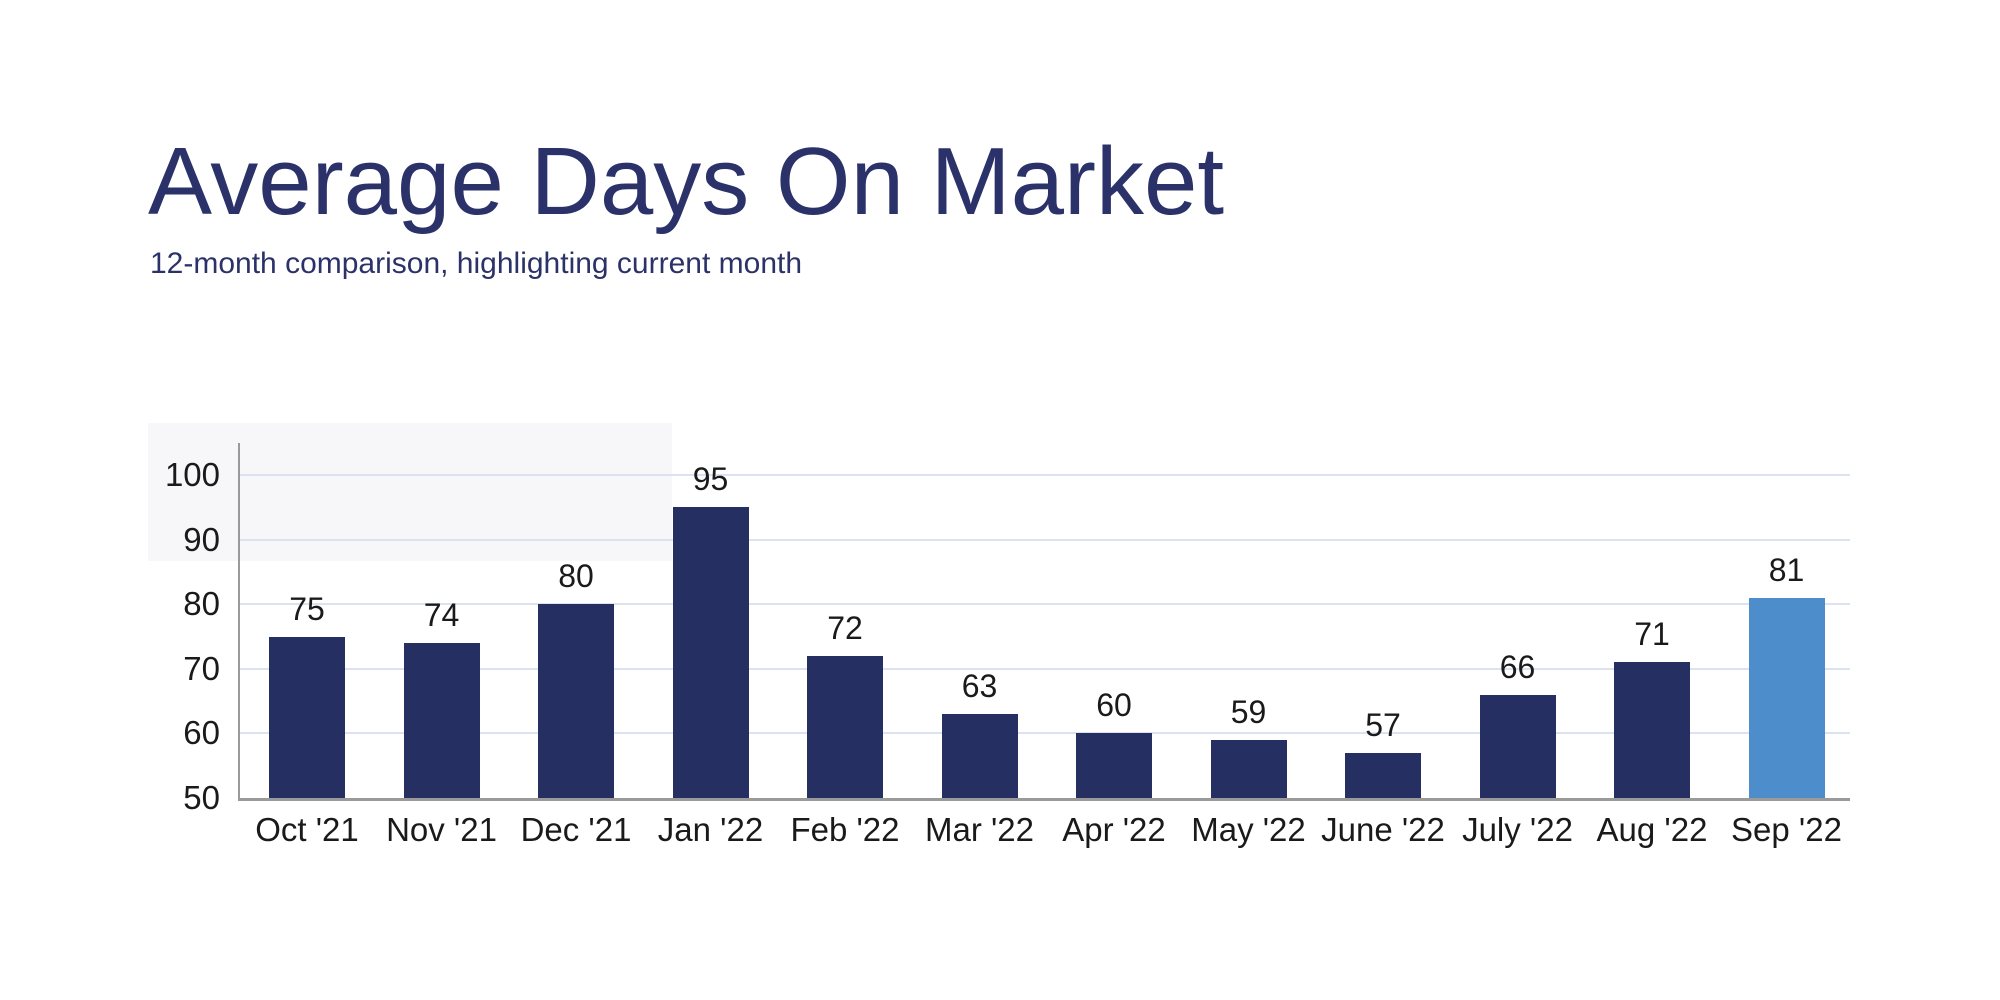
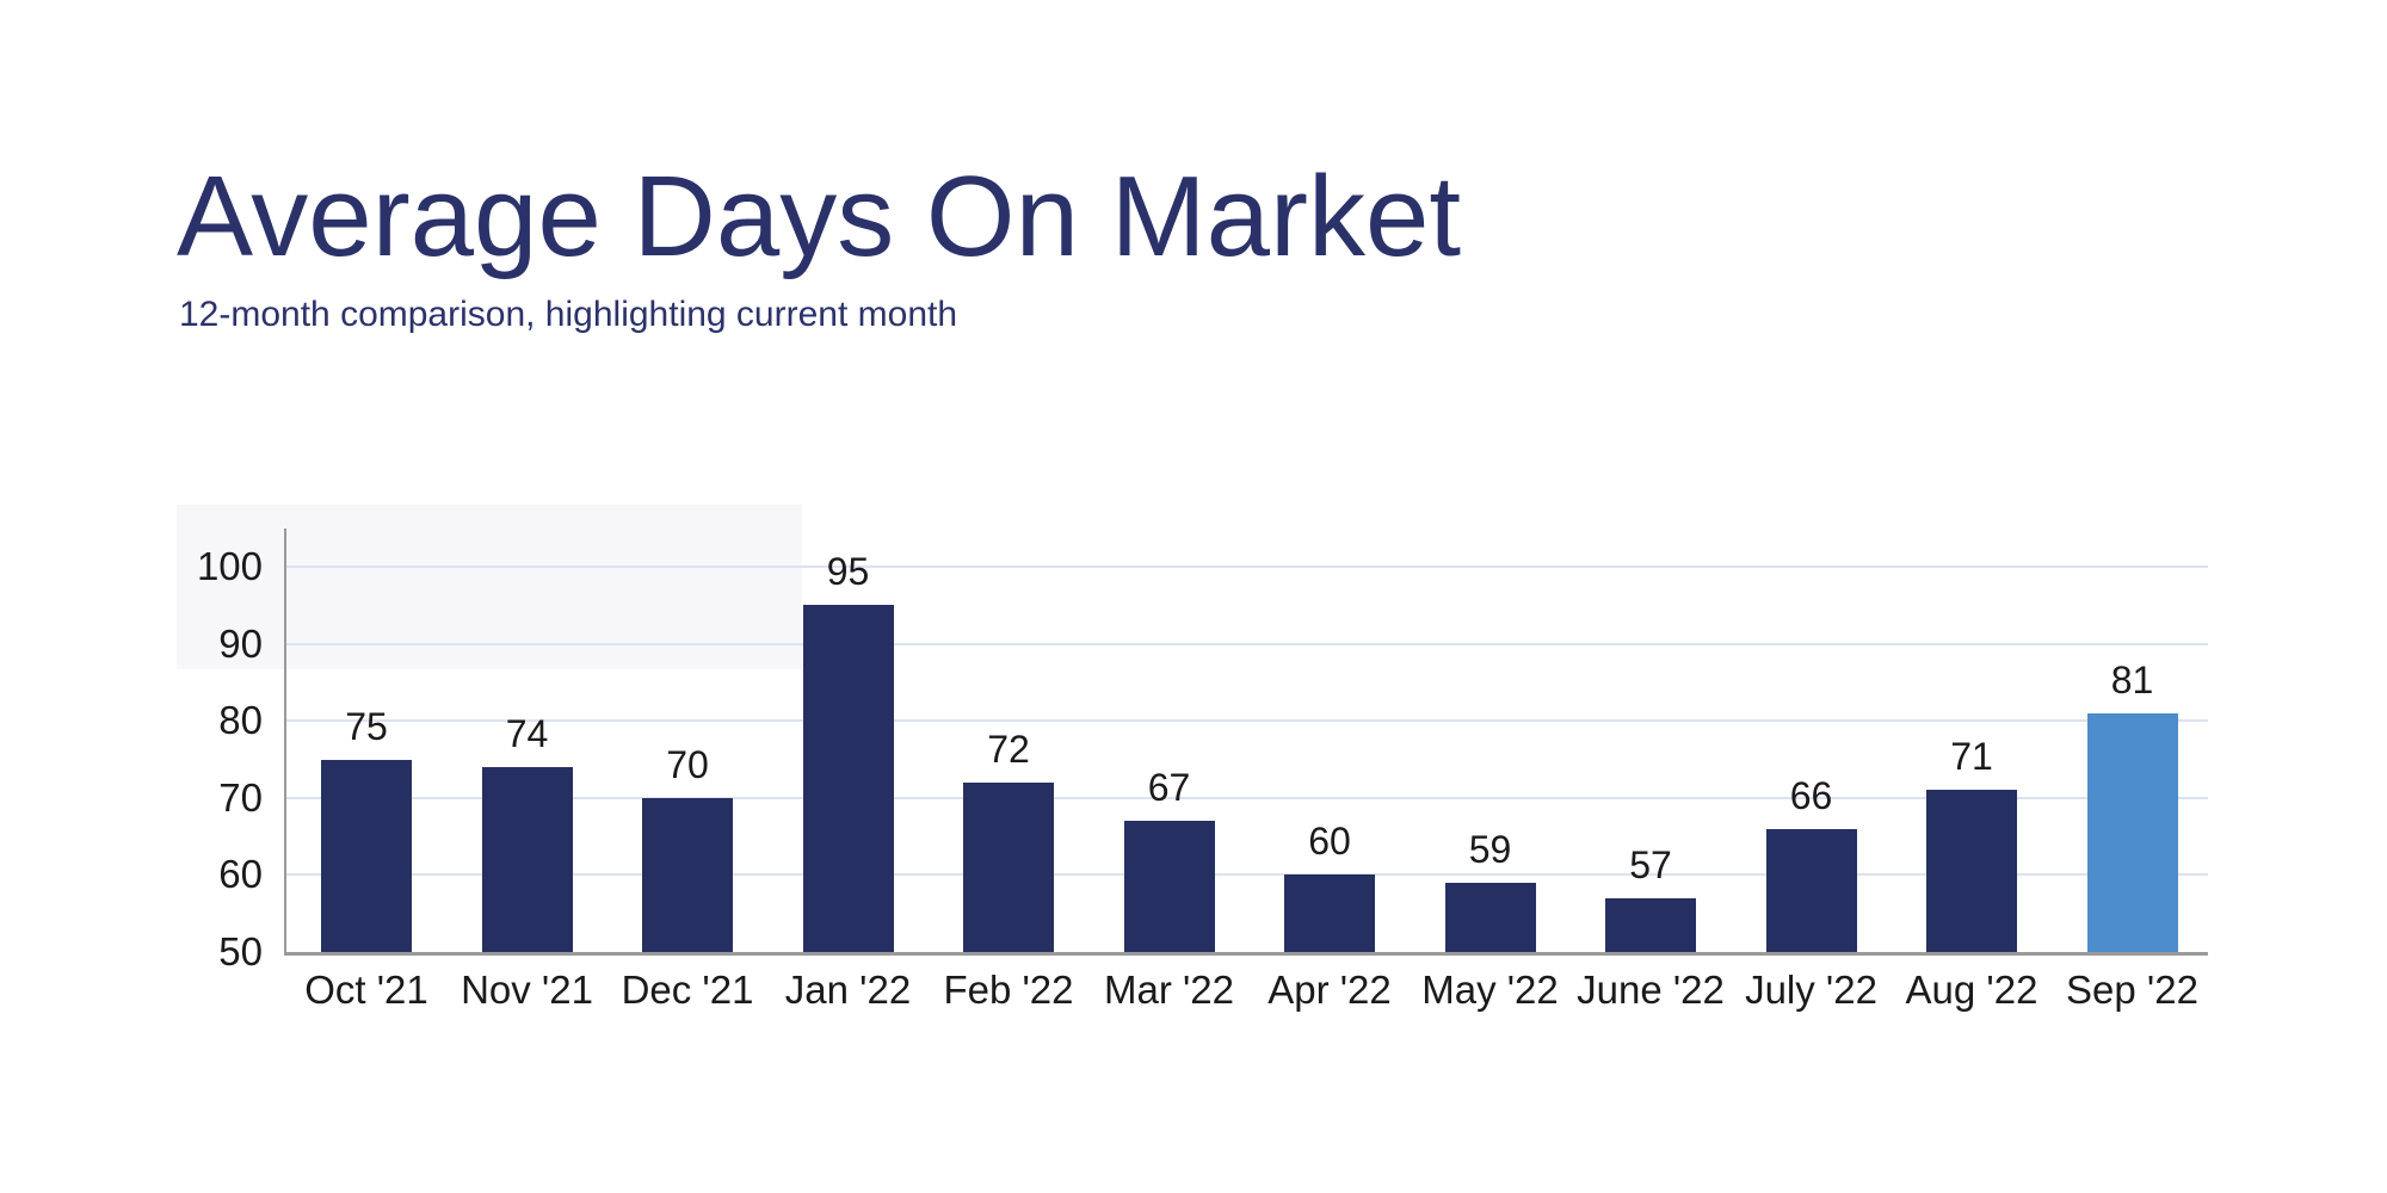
Dec '21: 80 -> 70
Mar '22: 63 -> 67
